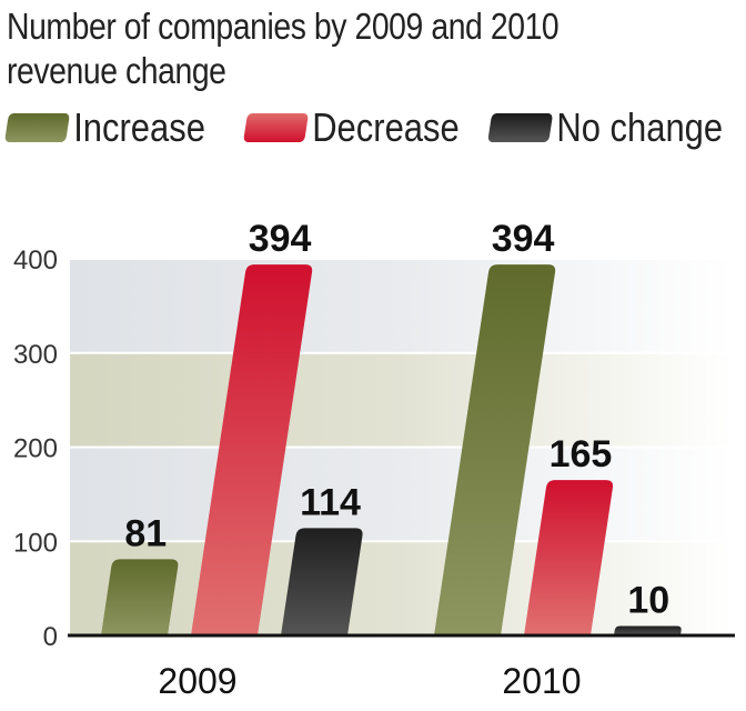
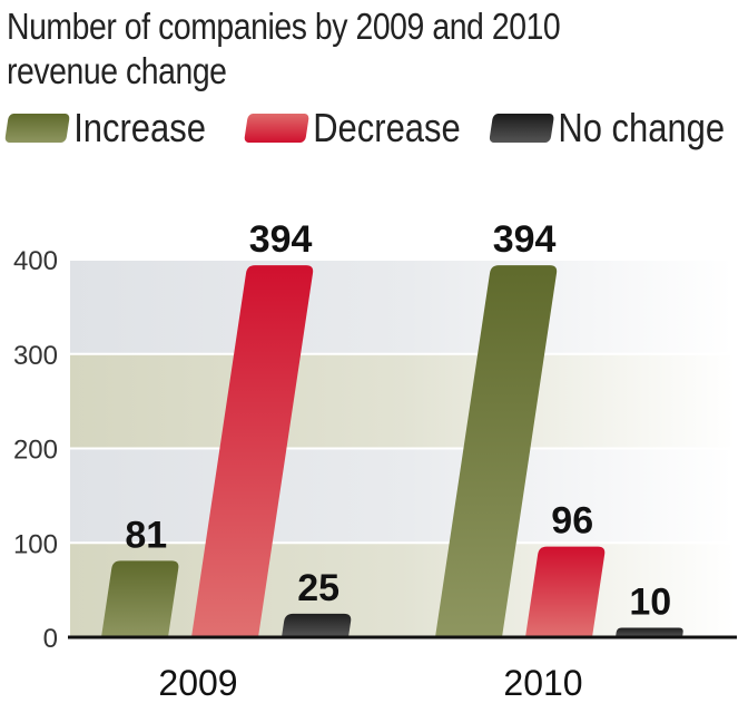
No change/2009: 114 -> 25
Decrease/2010: 165 -> 96
